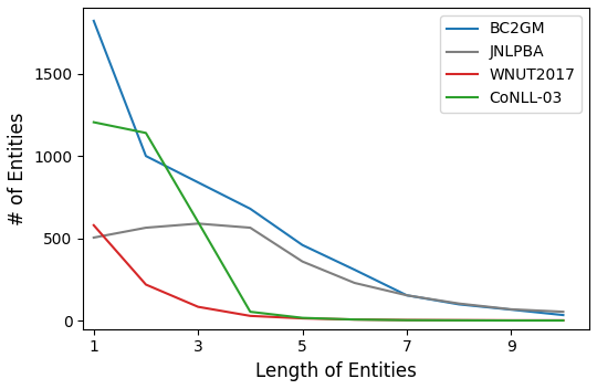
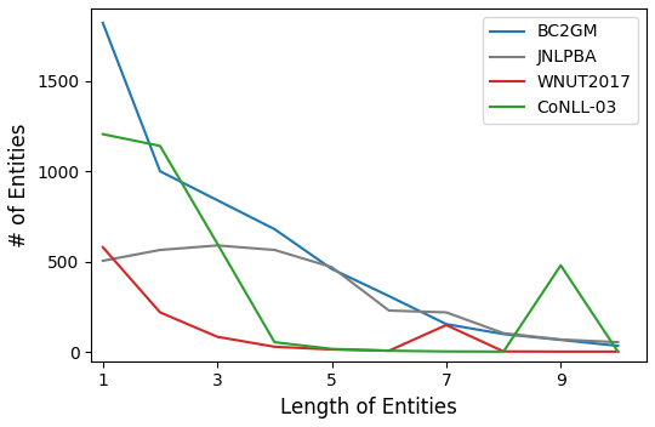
JNLPBA/5: 360 -> 470
JNLPBA/7: 160 -> 220
WNUT2017/7: 0 -> 150
CoNLL-03/9: 0 -> 480
